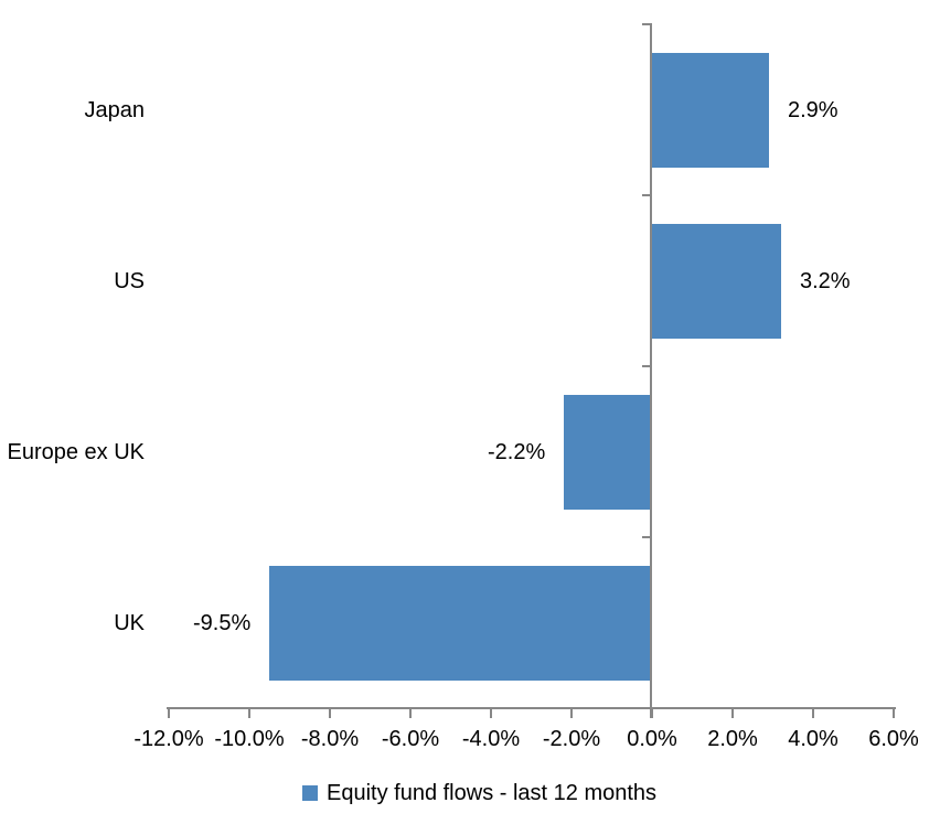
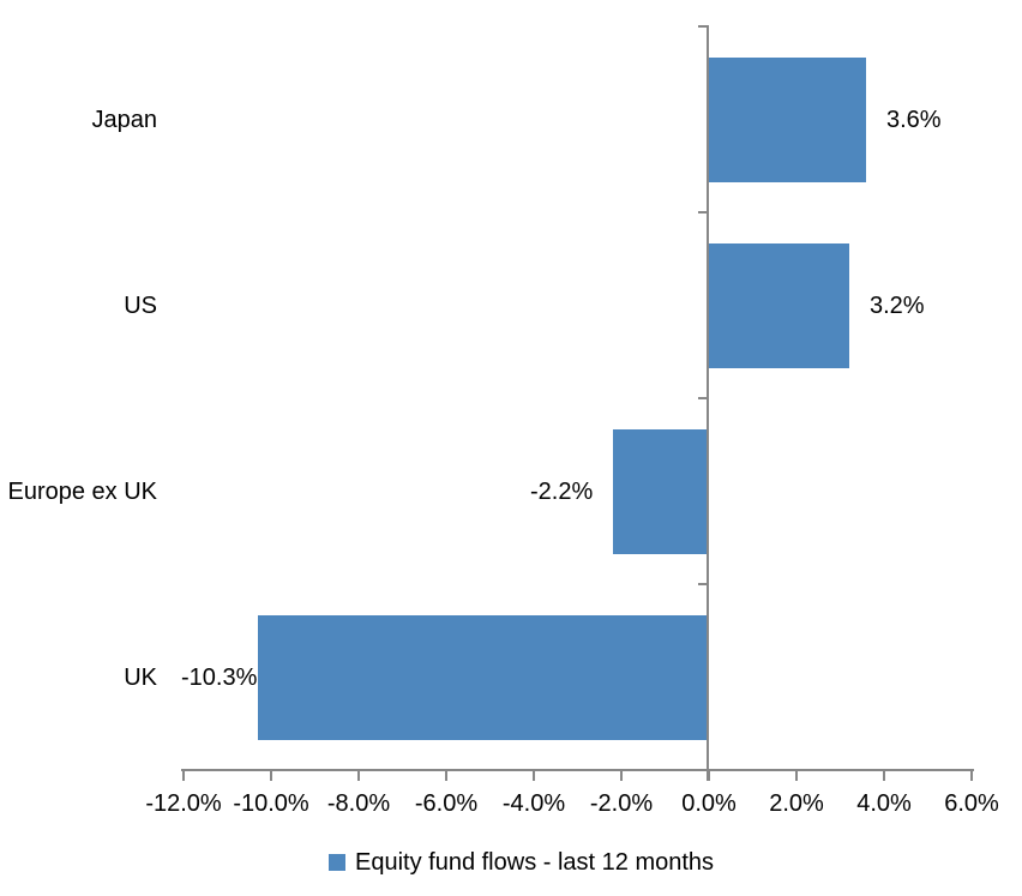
Japan: 2.9% -> 3.6%
UK: -9.5% -> -10.3%
